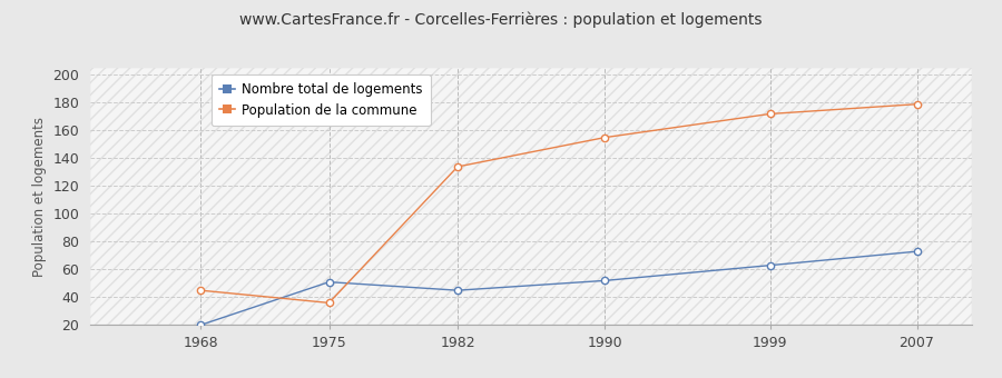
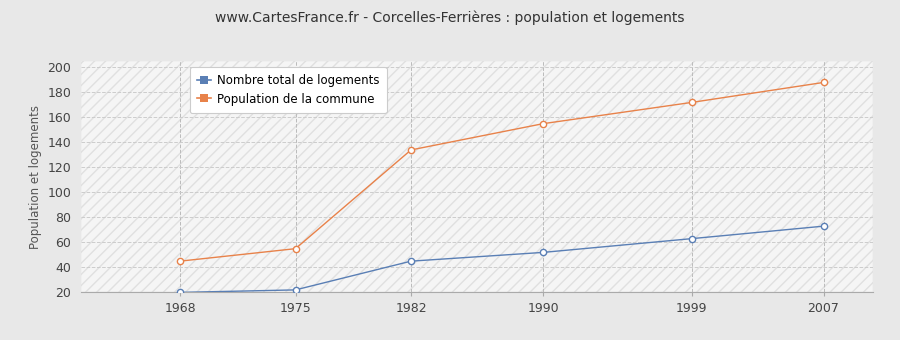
Nombre total de logements/1975: 51 -> 22
Population de la commune/1975: 36 -> 55
Population de la commune/2007: 179 -> 188
